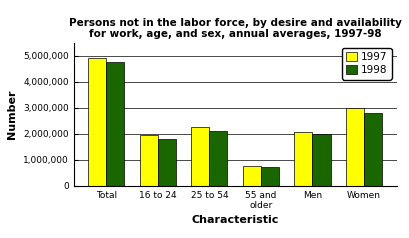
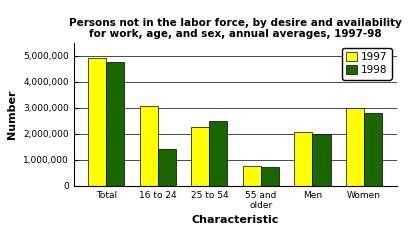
1997/16 to 24: 1,950,000 -> 3,050,000
1998/16 to 24: 1,800,000 -> 1,400,000
1998/25 to 54: 2,100,000 -> 2,500,000
